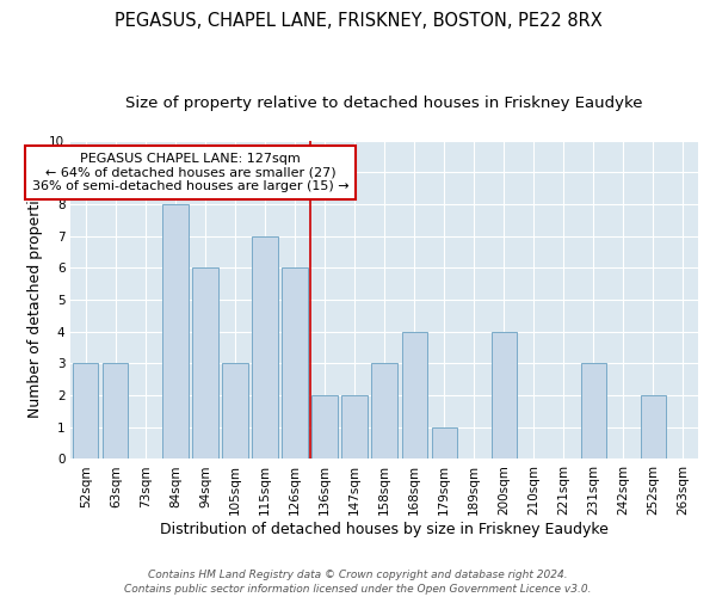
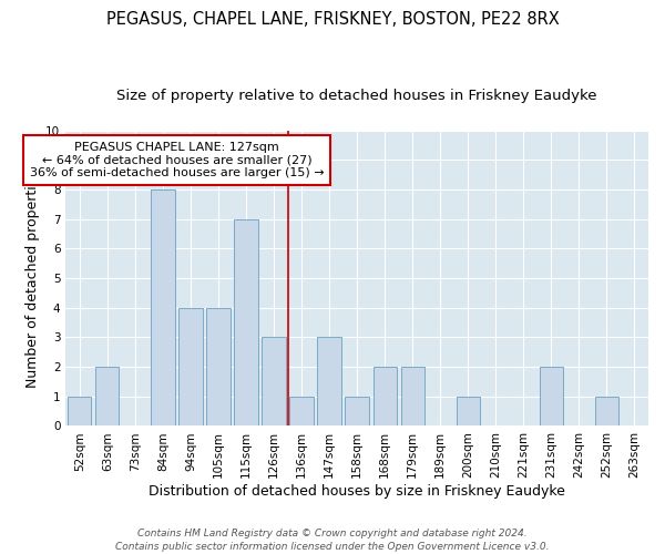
52sqm: 3 -> 1
63sqm: 3 -> 2
94sqm: 6 -> 4
105sqm: 3 -> 4
126sqm: 6 -> 3
136sqm: 2 -> 1
147sqm: 2 -> 3
158sqm: 3 -> 1
168sqm: 4 -> 2
179sqm: 1 -> 2
200sqm: 4 -> 1
231sqm: 3 -> 2
252sqm: 2 -> 1
